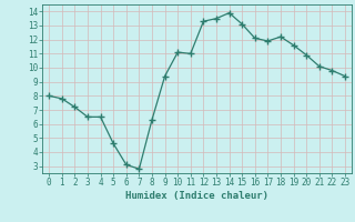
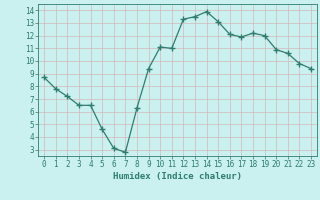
0: 8.0 -> 8.7
19: 11.6 -> 12.0
21: 10.1 -> 10.6
